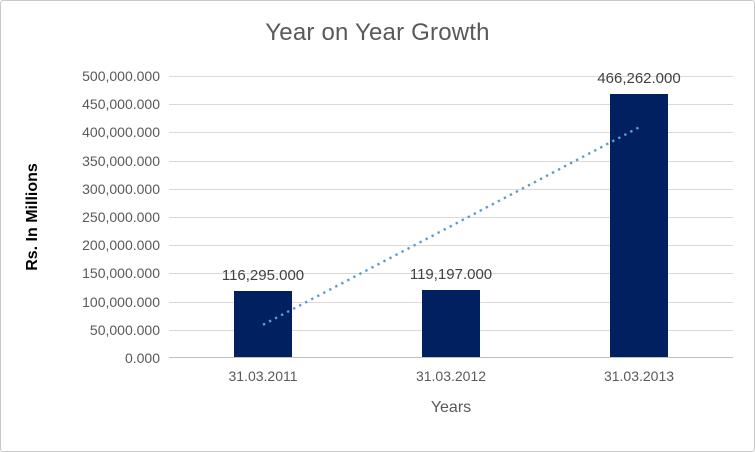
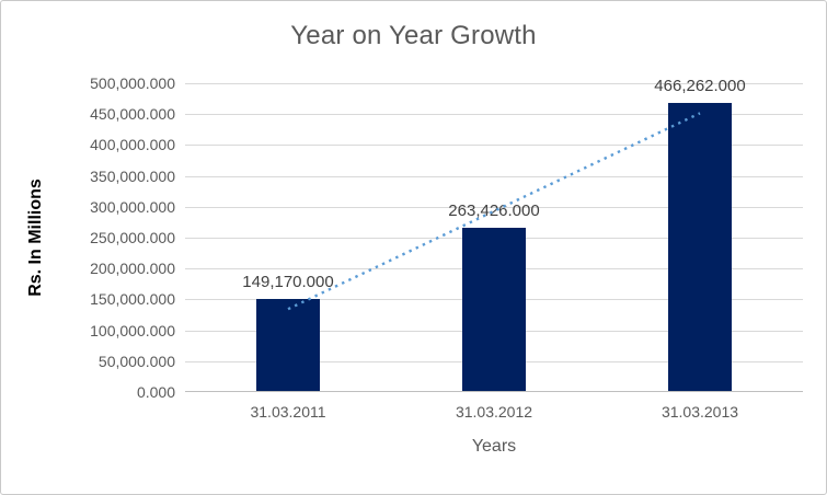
31.03.2011: 116,295.000 -> 149,170.000
31.03.2012: 119,197.000 -> 263,426.000
